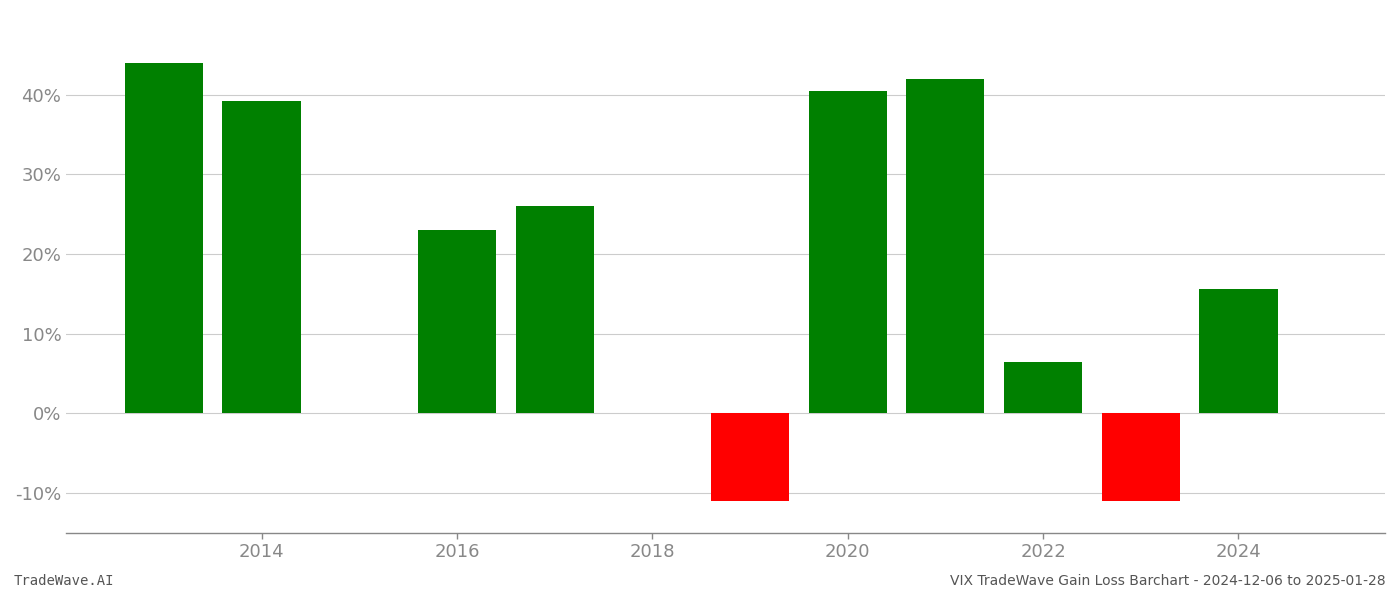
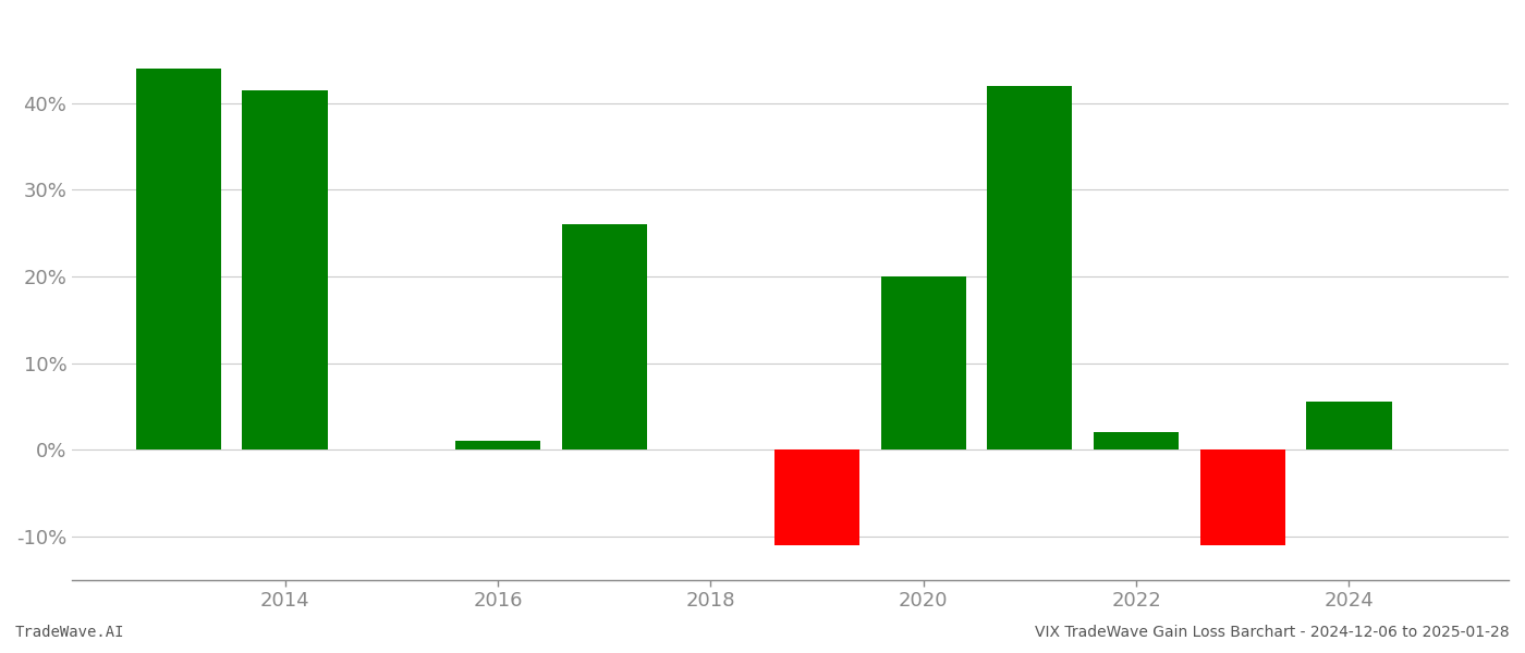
2014: 39.2% -> 41.5%
2016: 23.0% -> 1.0%
2020: 40.4% -> 20.0%
2022: 6.4% -> 2.0%
2024: 15.6% -> 5.5%
